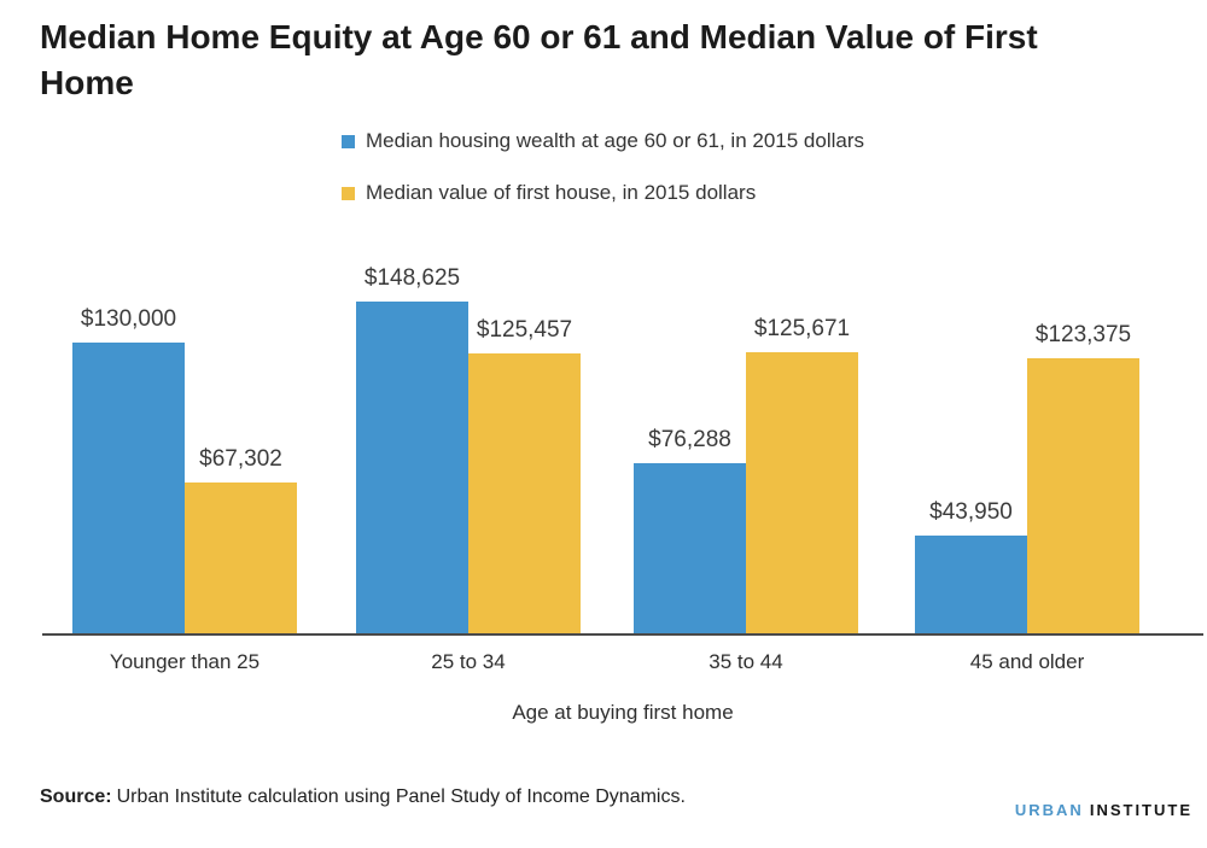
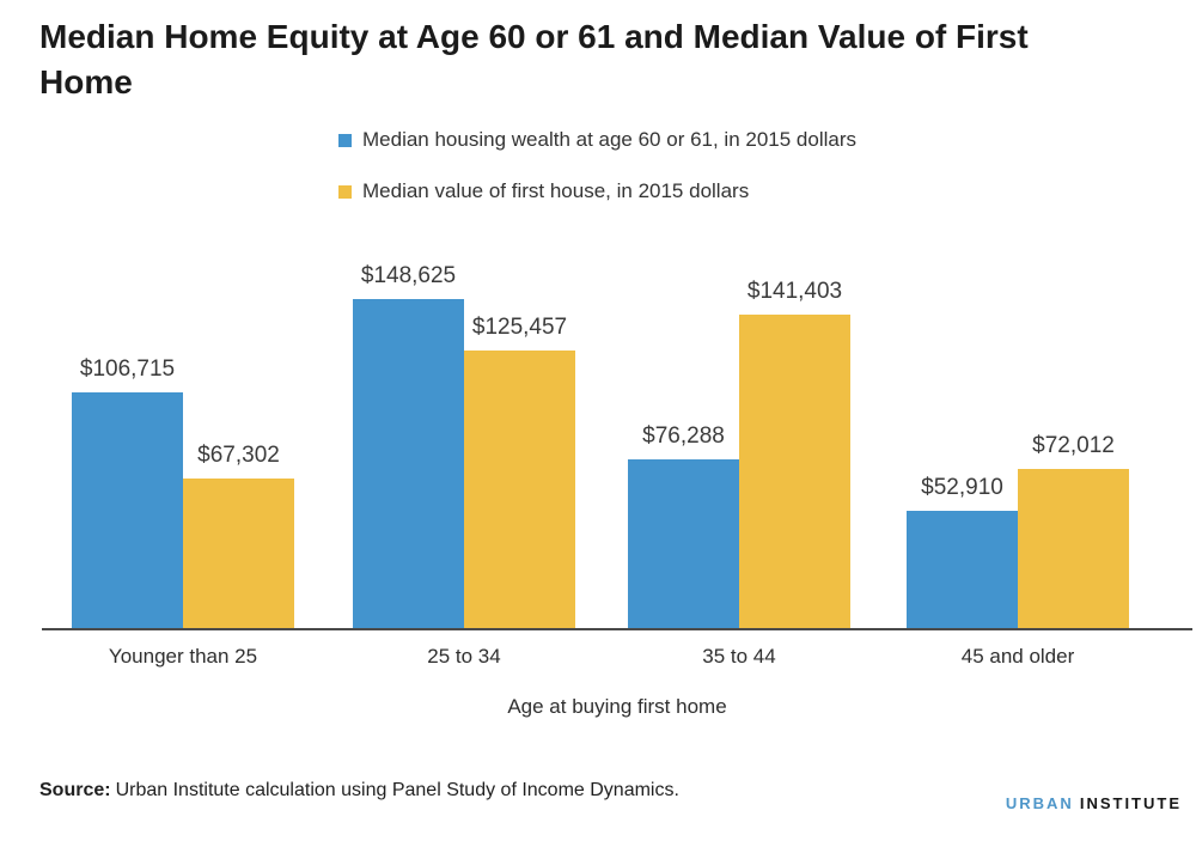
Median housing wealth at age 60 or 61, in 2015 dollars/Younger than 25: $130,000 -> $106,715
Median value of first house, in 2015 dollars/35 to 44: $125,671 -> $141,403
Median housing wealth at age 60 or 61, in 2015 dollars/45 and older: $43,950 -> $52,910
Median value of first house, in 2015 dollars/45 and older: $123,375 -> $72,012
